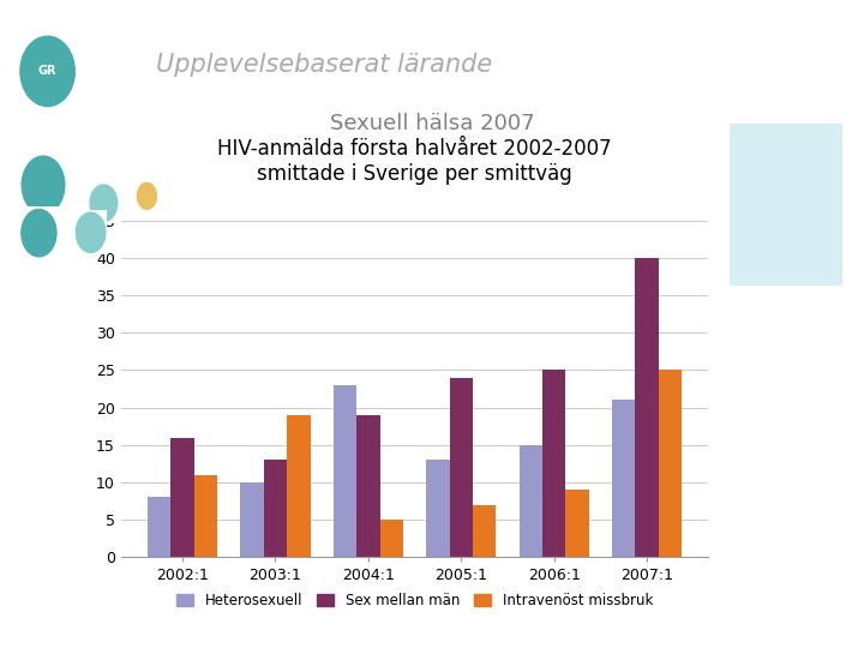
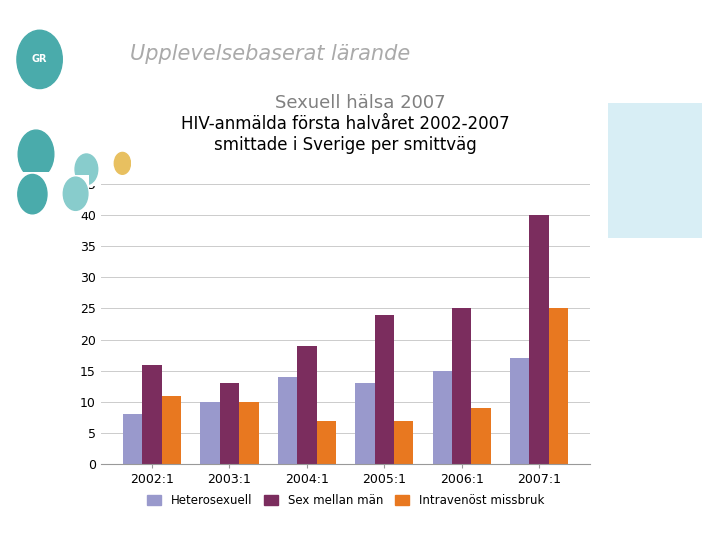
Intravenöst missbruk/2003:1: 19 -> 10
Heterosexuell/2004:1: 23 -> 14
Intravenöst missbruk/2004:1: 5 -> 7
Heterosexuell/2007:1: 21 -> 17
